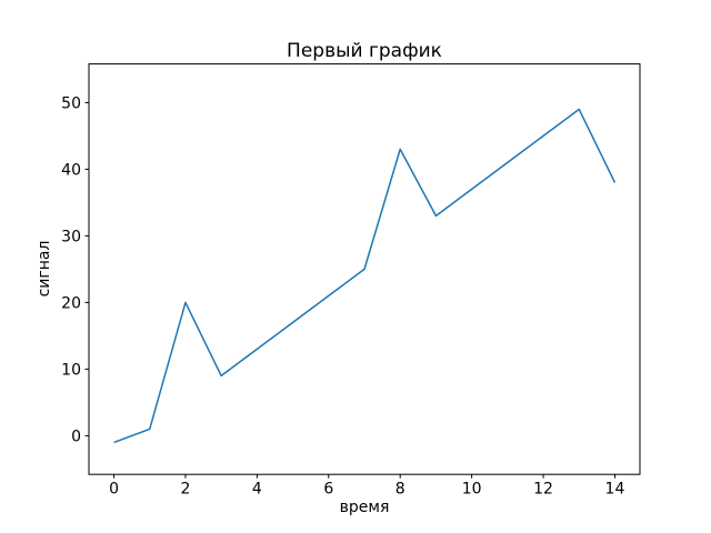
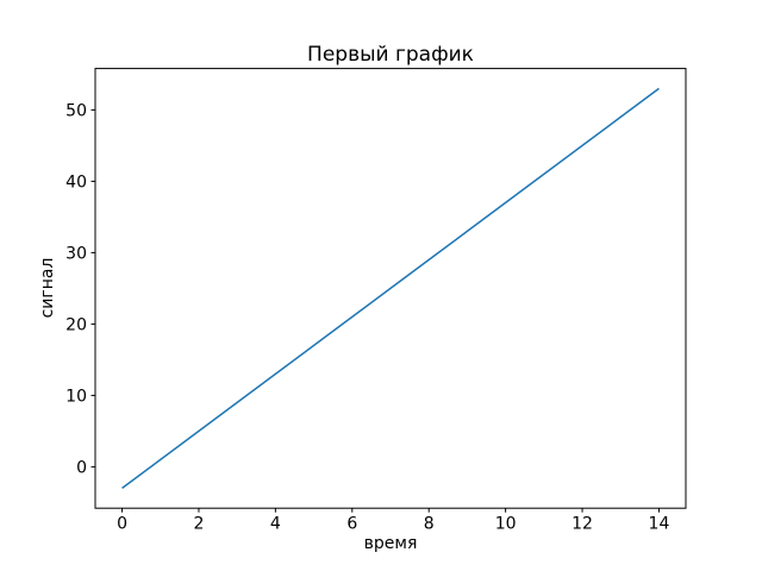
0: -1 -> -3
2: 20 -> 5
8: 43 -> 29
14: 38 -> 53
